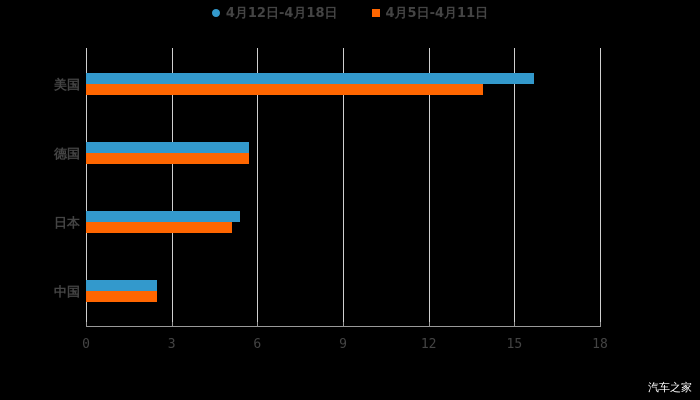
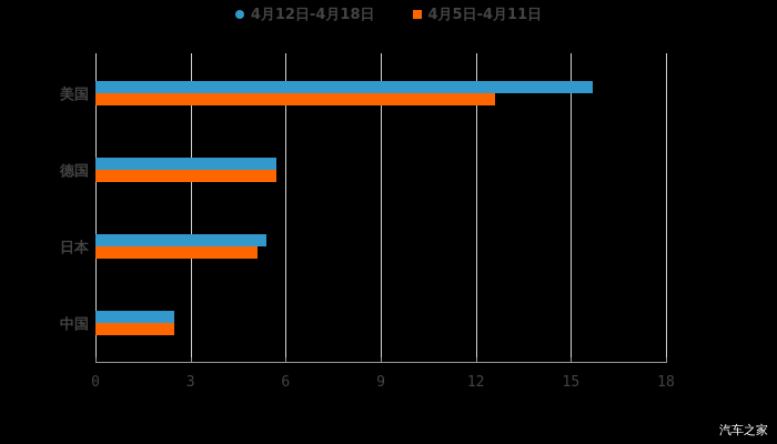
4月5日-4月11日/美国: 13.9 -> 12.6
